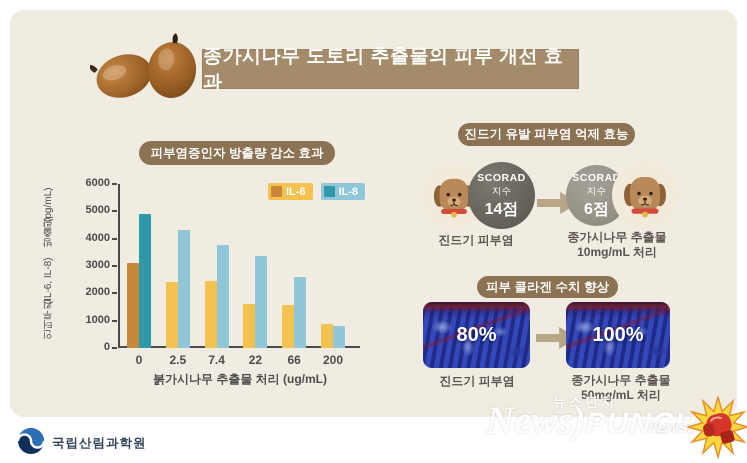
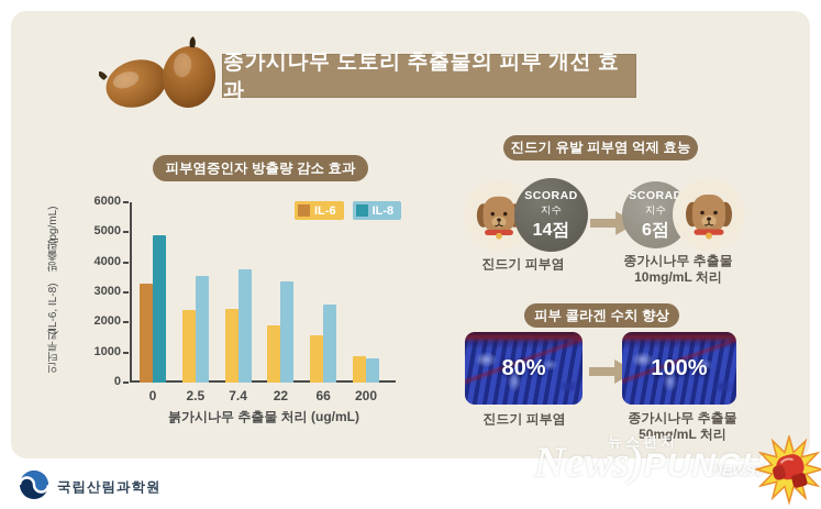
IL-6/0: 3100 -> 3300
IL-8/2.5: 4300 -> 3600
IL-6/22: 1600 -> 1900
